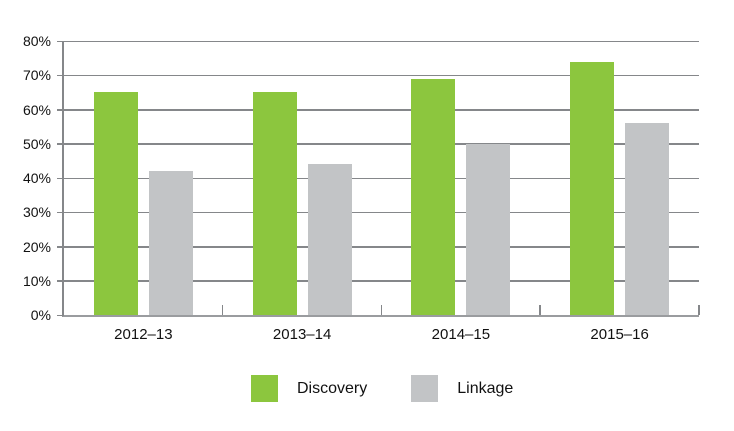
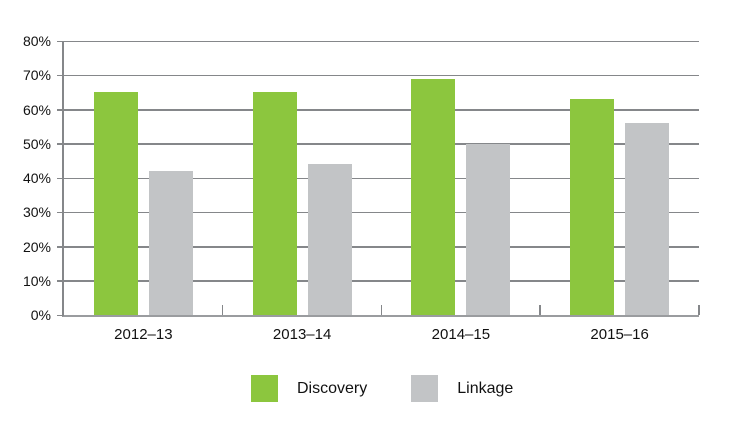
Discovery/2015–16: 74% -> 63%
